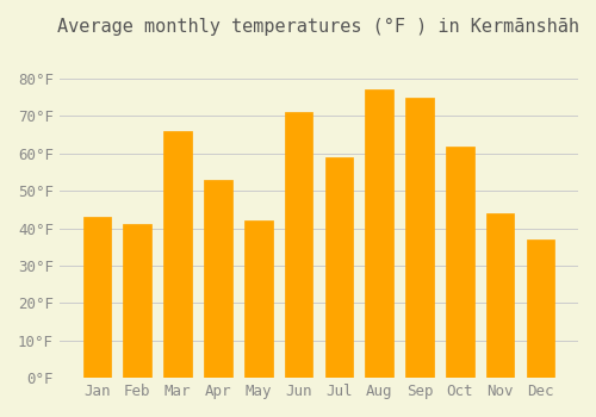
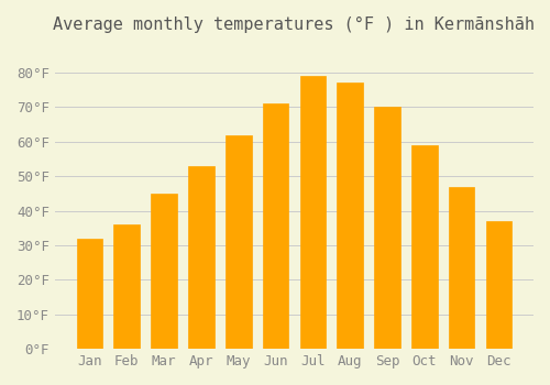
Jan: 43°F -> 32°F
Feb: 41°F -> 36°F
Mar: 66°F -> 45°F
May: 42°F -> 62°F
Jul: 59°F -> 79°F
Sep: 75°F -> 70°F
Oct: 62°F -> 59°F
Nov: 44°F -> 47°F
